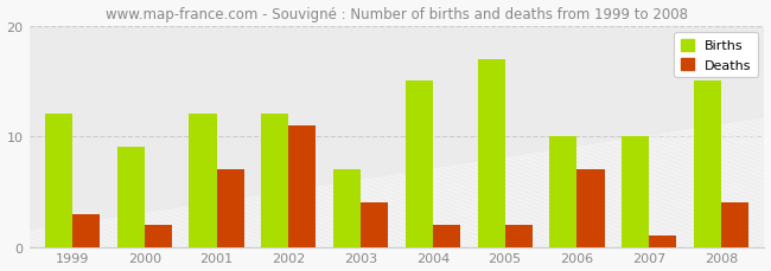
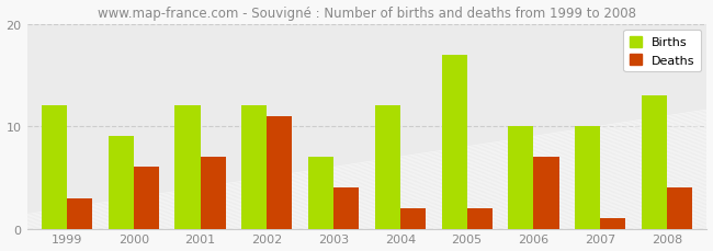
Deaths/2000: 2 -> 6
Births/2004: 15 -> 12
Births/2008: 15 -> 13
